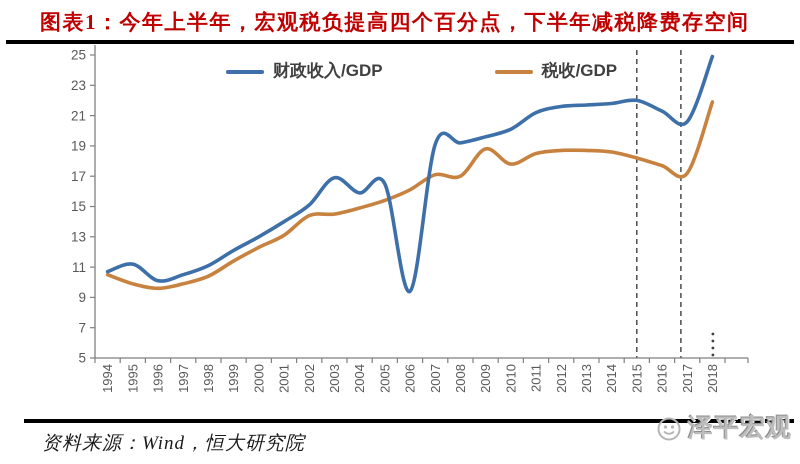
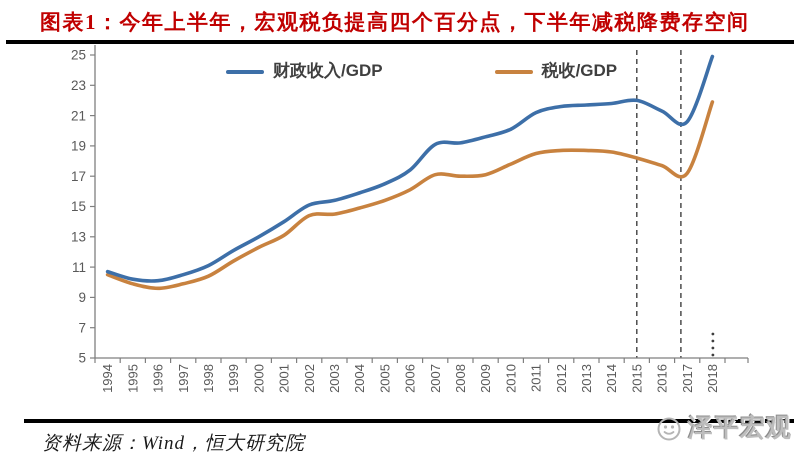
财政收入/GDP/1995: 11.2 -> 10.2
财政收入/GDP/2003: 16.9 -> 15.4
财政收入/GDP/2006: 9.4 -> 17.4
税收/GDP/2009: 18.8 -> 17.1
